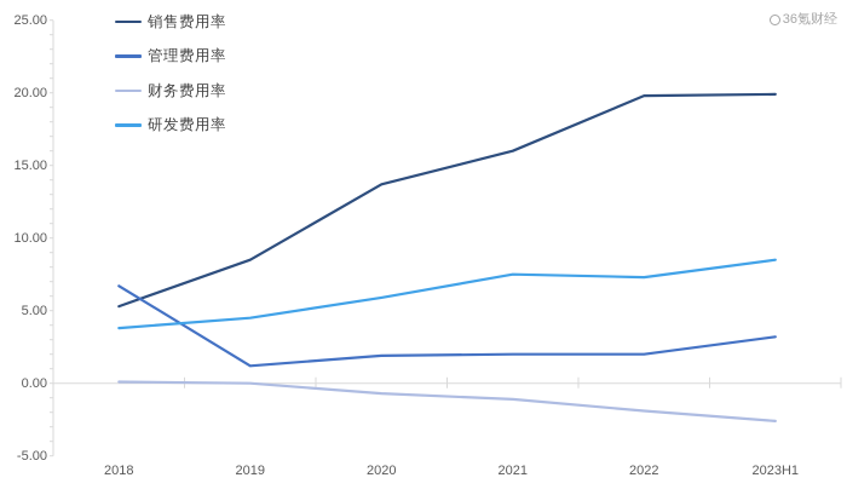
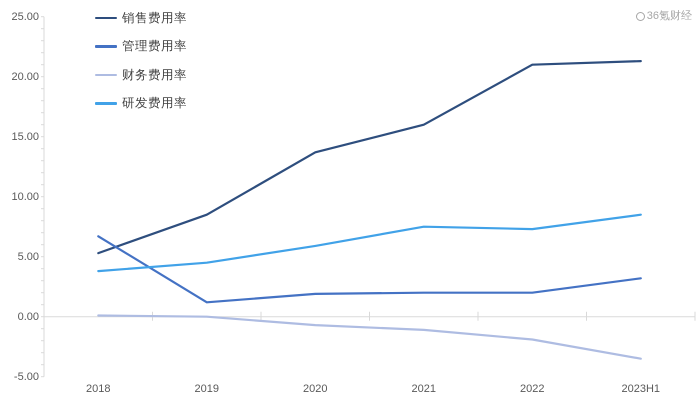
销售费用率/2022: 19.8 -> 21.0
销售费用率/2023H1: 19.9 -> 21.3
财务费用率/2023H1: -2.6 -> -3.5
